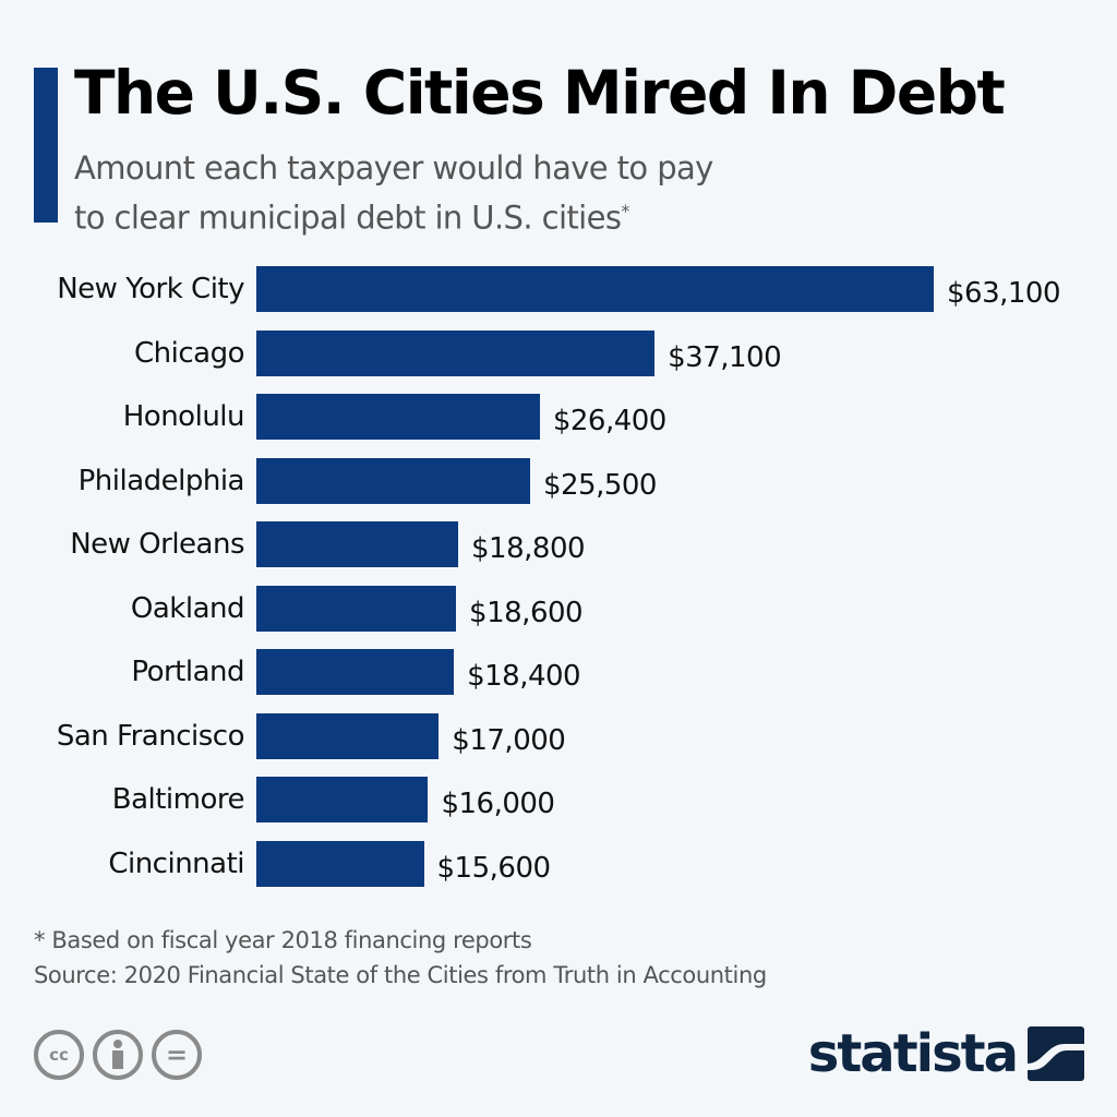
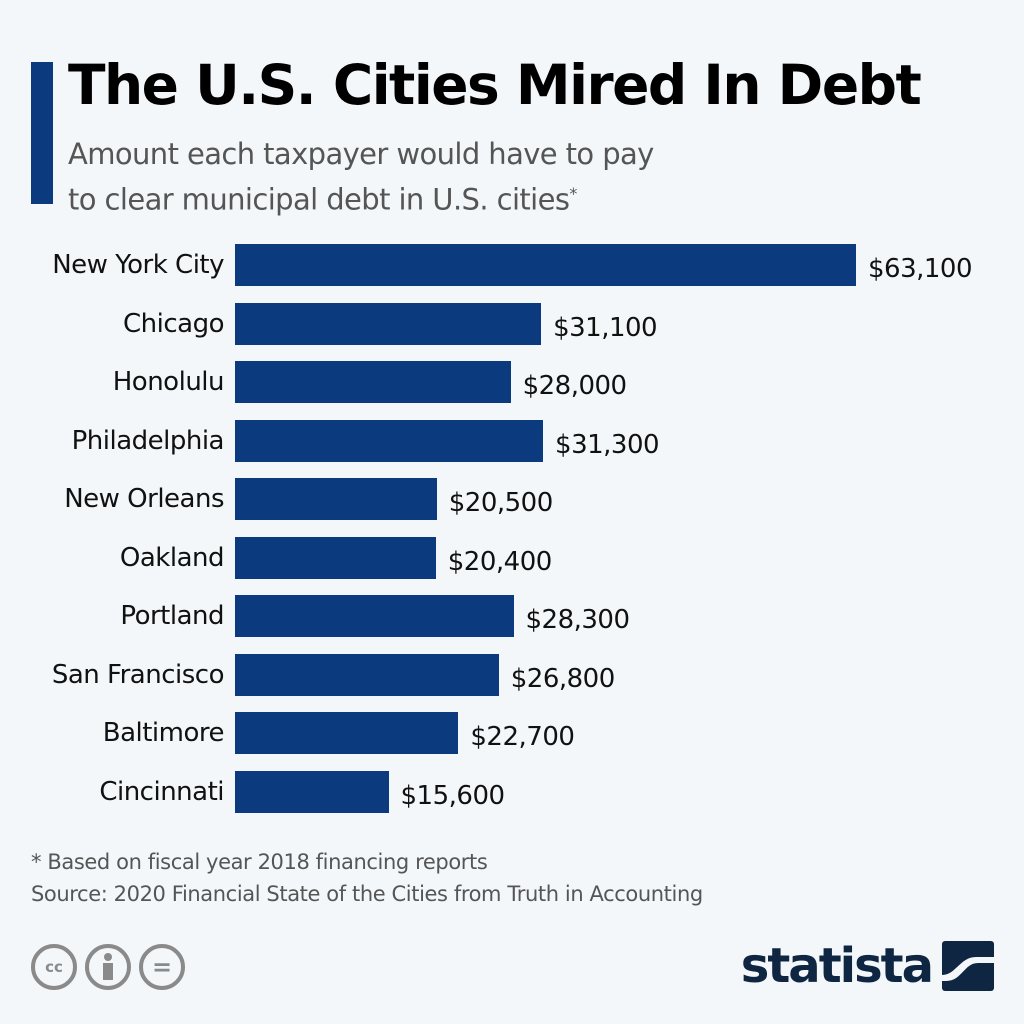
Chicago: $37,100 -> $31,100
Honolulu: $26,400 -> $28,000
Philadelphia: $25,500 -> $31,300
New Orleans: $18,800 -> $20,500
Oakland: $18,600 -> $20,400
Portland: $18,400 -> $28,300
San Francisco: $17,000 -> $26,800
Baltimore: $16,000 -> $22,700
